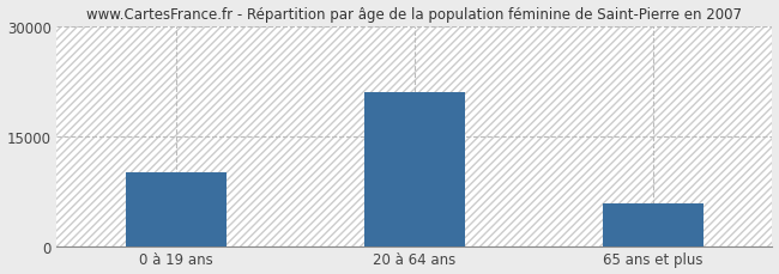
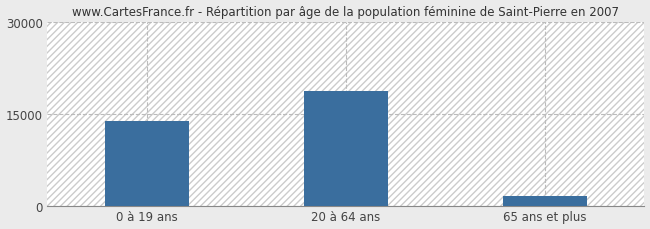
0 à 19 ans: 10000 -> 13800
20 à 64 ans: 21000 -> 18600
65 ans et plus: 5800 -> 1500
